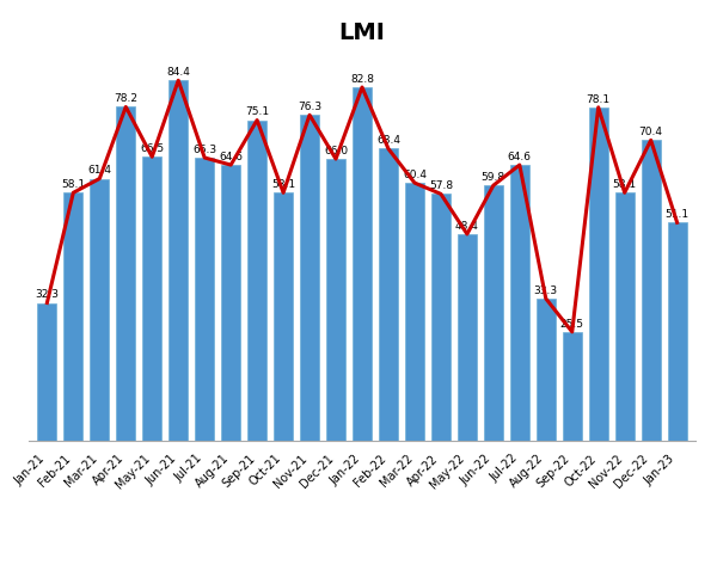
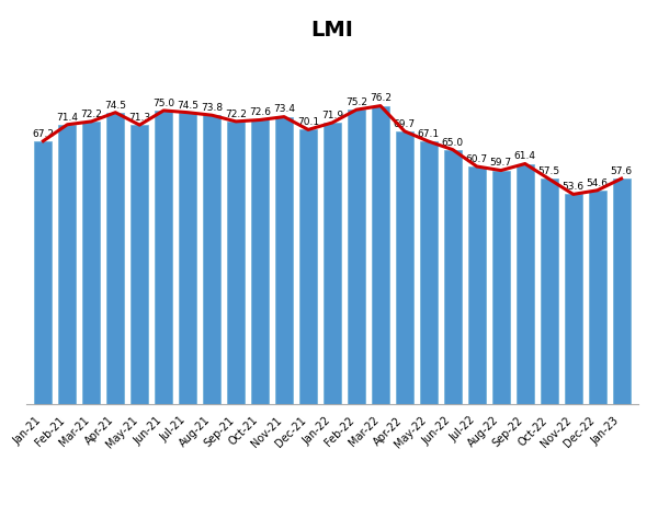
Jan-21: 32.3 -> 67.2
Feb-21: 58.1 -> 71.4
Mar-21: 61.4 -> 72.2
Apr-21: 78.2 -> 74.5
May-21: 66.5 -> 71.3
Jun-21: 84.4 -> 75.0
Jul-21: 66.3 -> 74.5
Aug-21: 64.6 -> 73.8
Sep-21: 75.1 -> 72.2
Oct-21: 58.1 -> 72.6
Nov-21: 76.3 -> 73.4
Dec-21: 66.0 -> 70.1
Jan-22: 82.8 -> 71.9
Feb-22: 68.4 -> 75.2
Mar-22: 60.4 -> 76.2
Apr-22: 57.8 -> 69.7
May-22: 48.4 -> 67.1
Jun-22: 59.8 -> 65.0
Jul-22: 64.6 -> 60.7
Aug-22: 33.3 -> 59.7
Sep-22: 25.5 -> 61.4
Oct-22: 78.1 -> 57.5
Nov-22: 58.1 -> 53.6
Dec-22: 70.4 -> 54.6
Jan-23: 51.1 -> 57.6
